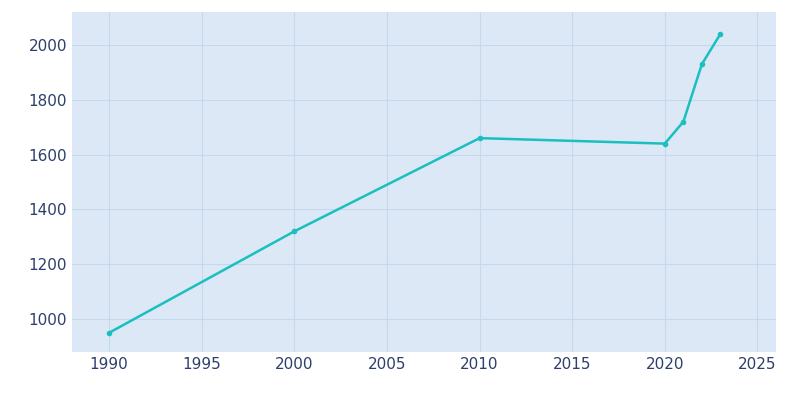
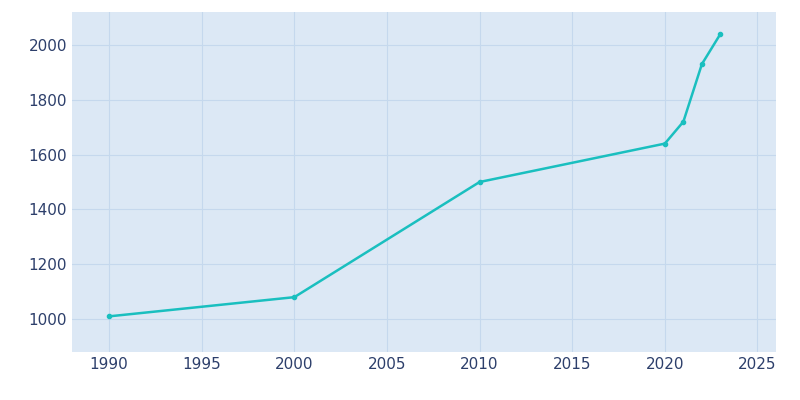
1990: 950 -> 1010
2000: 1320 -> 1080
2010: 1660 -> 1500
